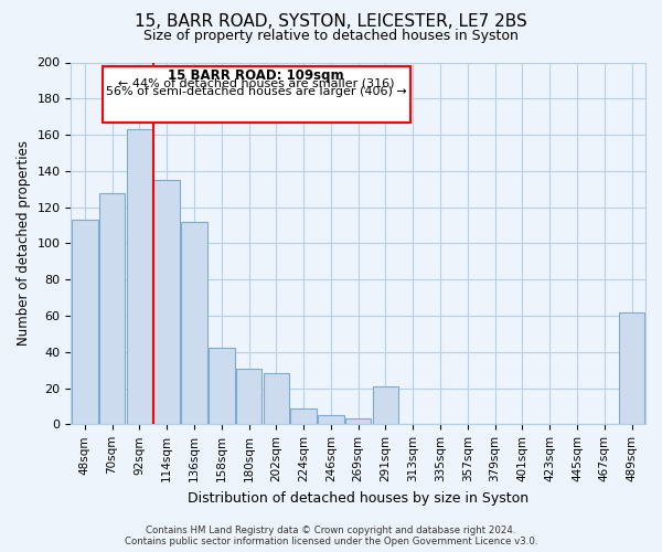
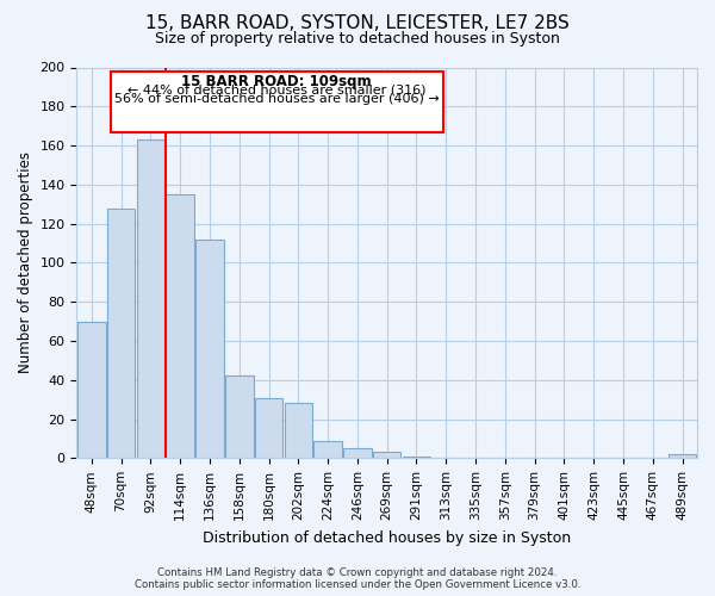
48sqm: 113 -> 70
291sqm: 21 -> 1
489sqm: 62 -> 2
